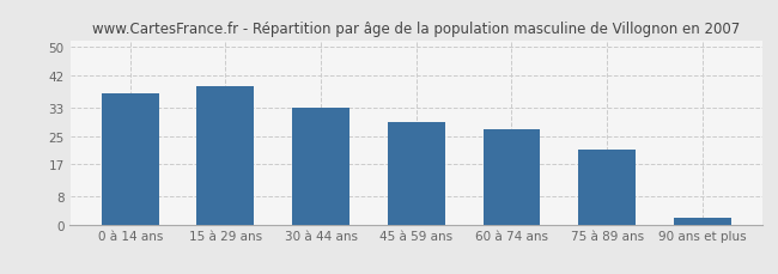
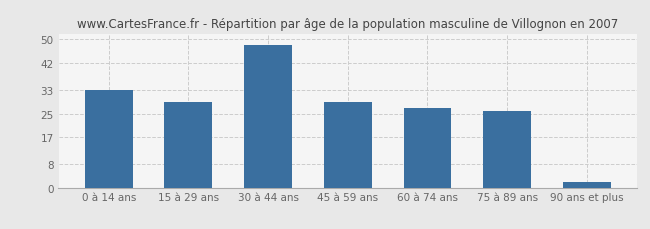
0 à 14 ans: 37 -> 33
15 à 29 ans: 39 -> 29
30 à 44 ans: 33 -> 48
75 à 89 ans: 21 -> 26
